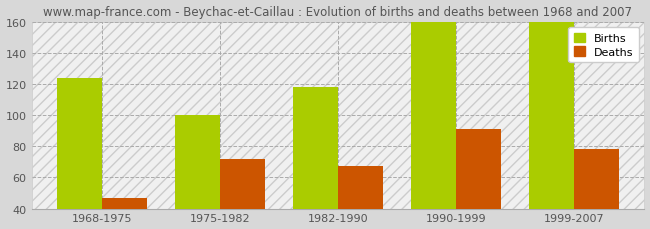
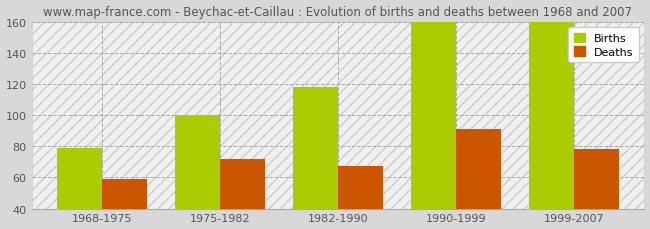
Births/1968-1975: 124 -> 79
Deaths/1968-1975: 47 -> 59
